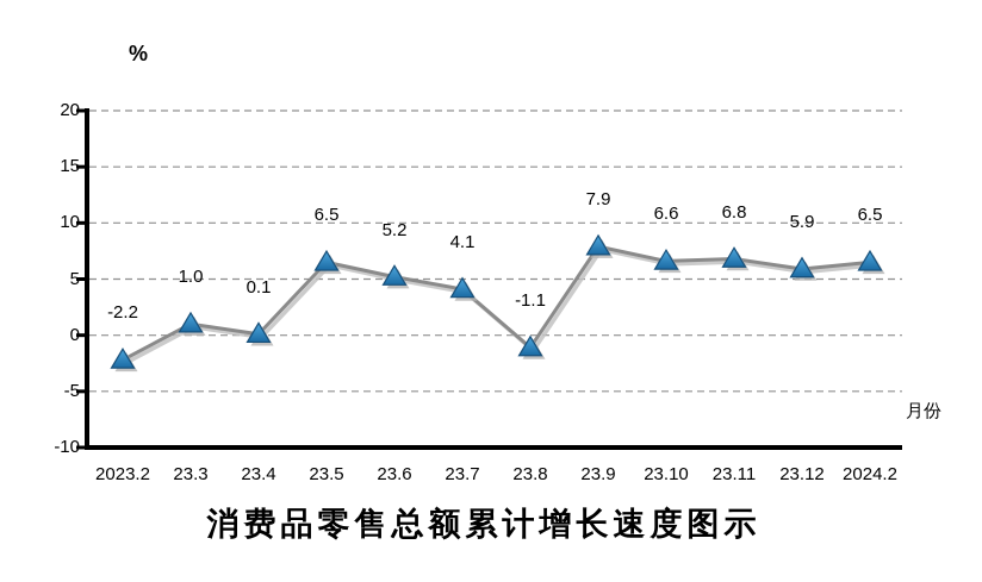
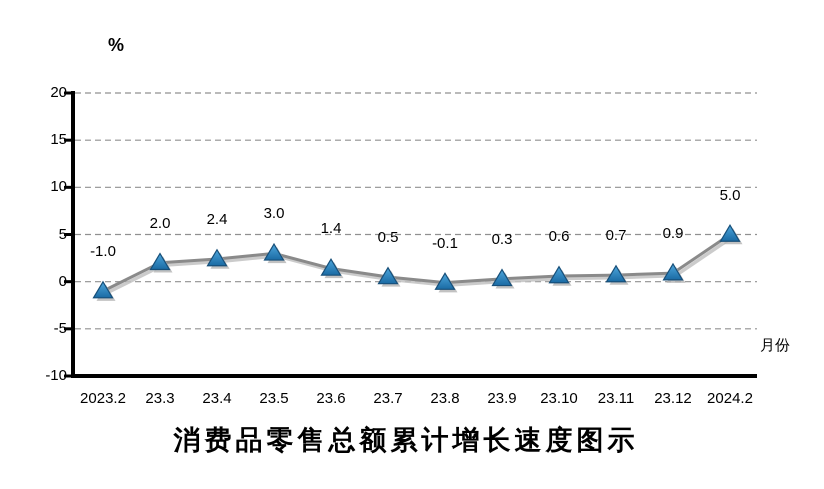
2023.2: -2.2 -> -1.0
23.3: 1.0 -> 2.0
23.4: 0.1 -> 2.4
23.5: 6.5 -> 3.0
23.6: 5.2 -> 1.4
23.7: 4.1 -> 0.5
23.8: -1.1 -> -0.1
23.9: 7.9 -> 0.3
23.10: 6.6 -> 0.6
23.11: 6.8 -> 0.7
23.12: 5.9 -> 0.9
2024.2: 6.5 -> 5.0
